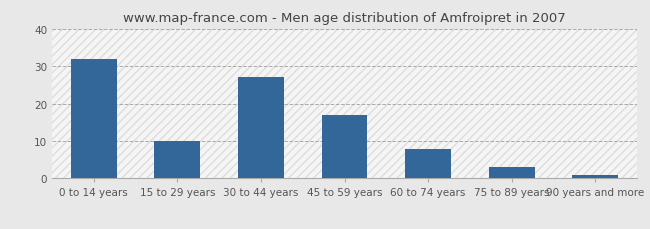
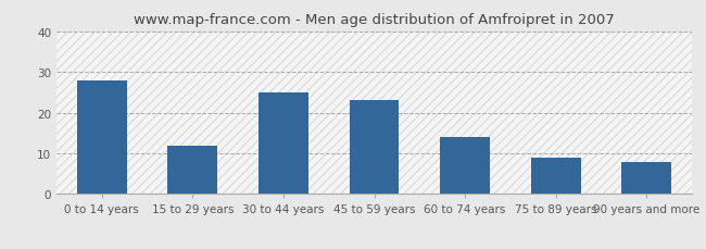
0 to 14 years: 32 -> 28
15 to 29 years: 10 -> 12
30 to 44 years: 27 -> 25
45 to 59 years: 17 -> 23
60 to 74 years: 8 -> 14
75 to 89 years: 3 -> 9
90 years and more: 1 -> 8
